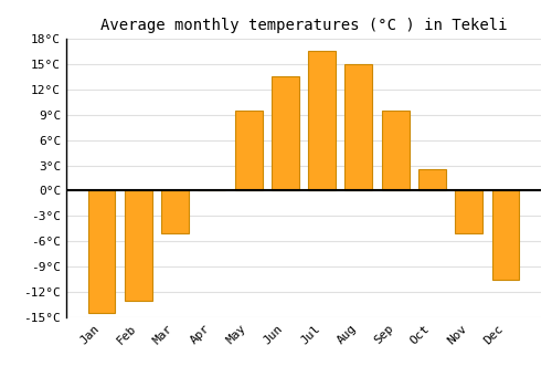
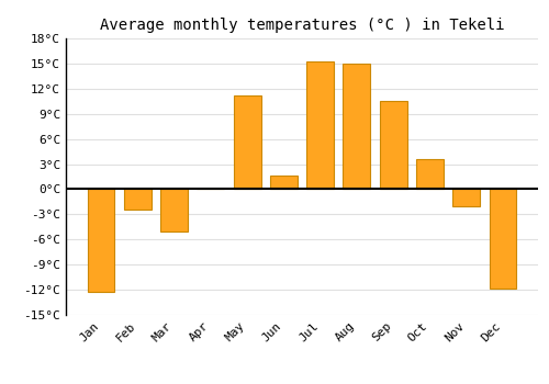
Jan: -14.5°C -> -12.2°C
Feb: -13.0°C -> -2.4°C
May: 9.5°C -> 11.2°C
Jun: 13.5°C -> 1.6°C
Jul: 16.5°C -> 15.2°C
Sep: 9.5°C -> 10.6°C
Oct: 2.5°C -> 3.6°C
Nov: -5.0°C -> -2.0°C
Dec: -10.5°C -> -11.8°C
